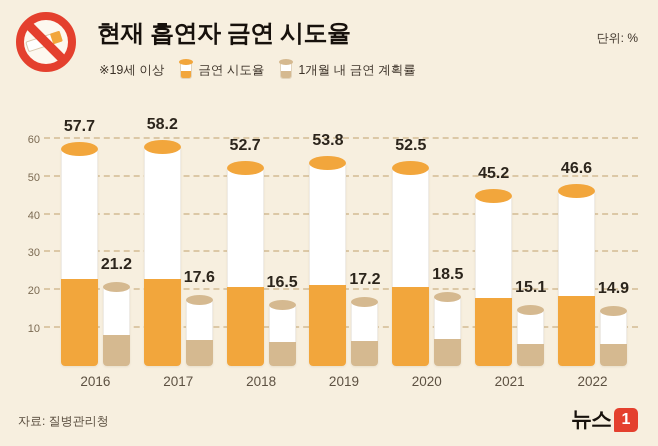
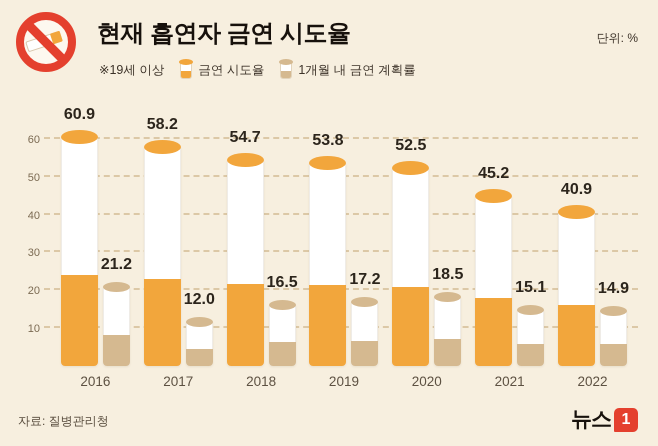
금연 시도율/2016: 57.7 -> 60.9
1개월 내 금연 계획률/2017: 17.6 -> 12.0
금연 시도율/2018: 52.7 -> 54.7
금연 시도율/2022: 46.6 -> 40.9
